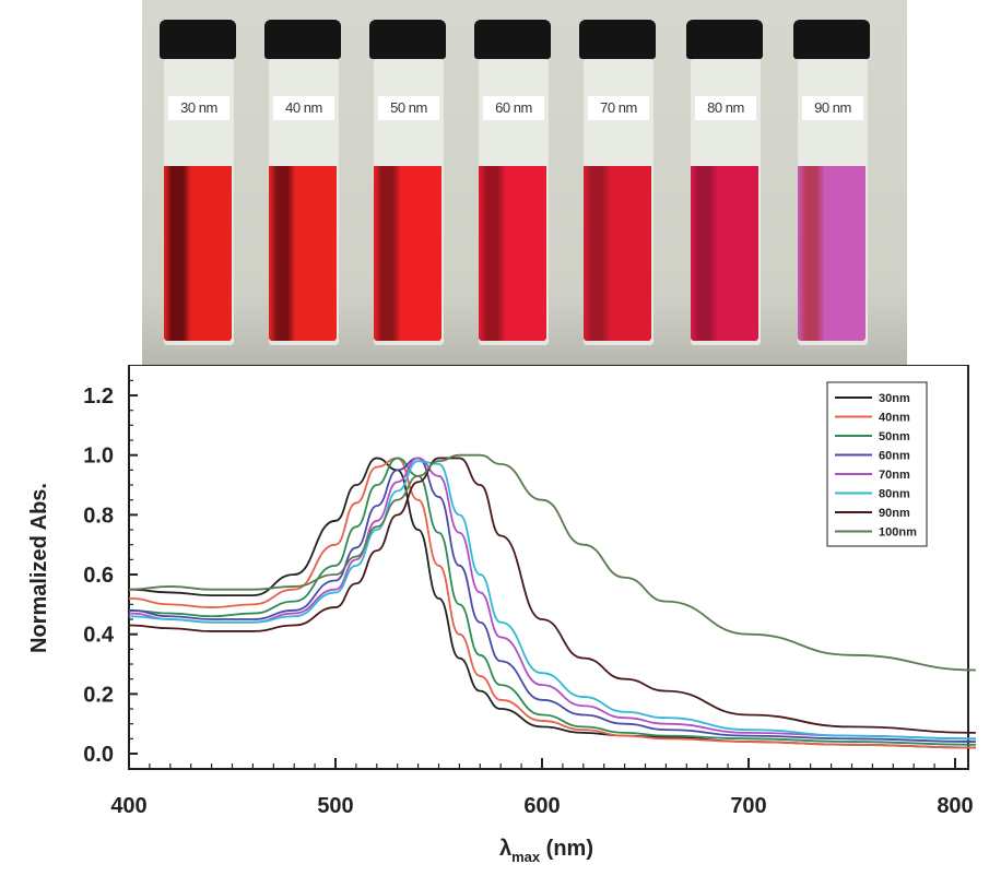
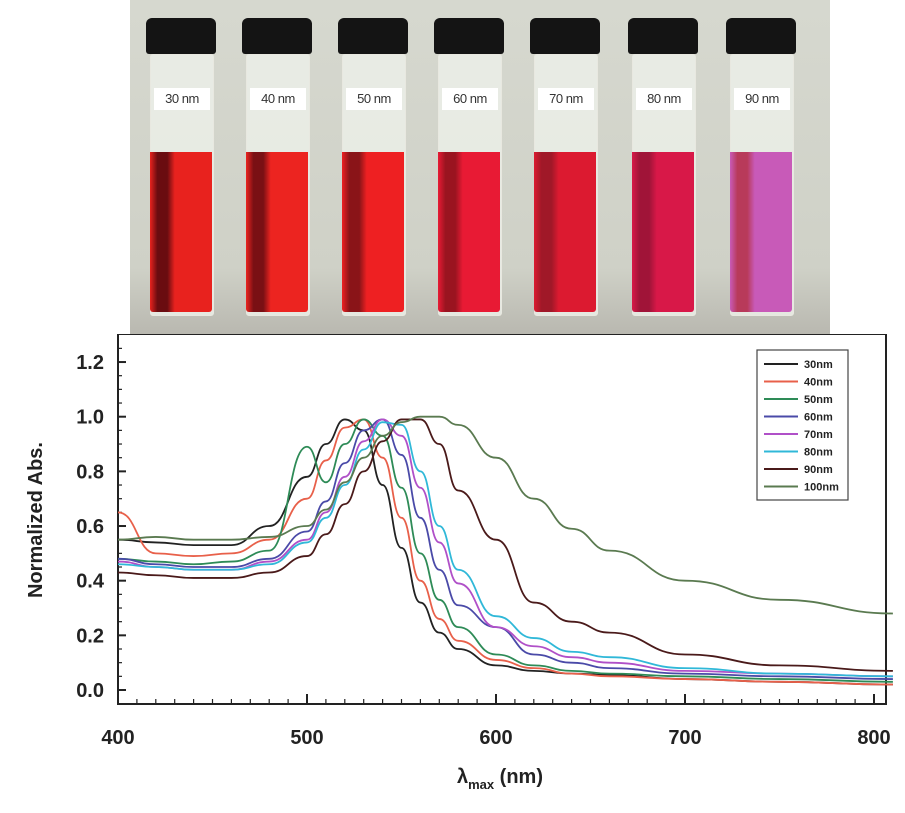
40nm/400: 0.52 -> 0.65
50nm/500: 0.63 -> 0.89
60nm/600: 0.18 -> 0.23
90nm/600: 0.45 -> 0.55
